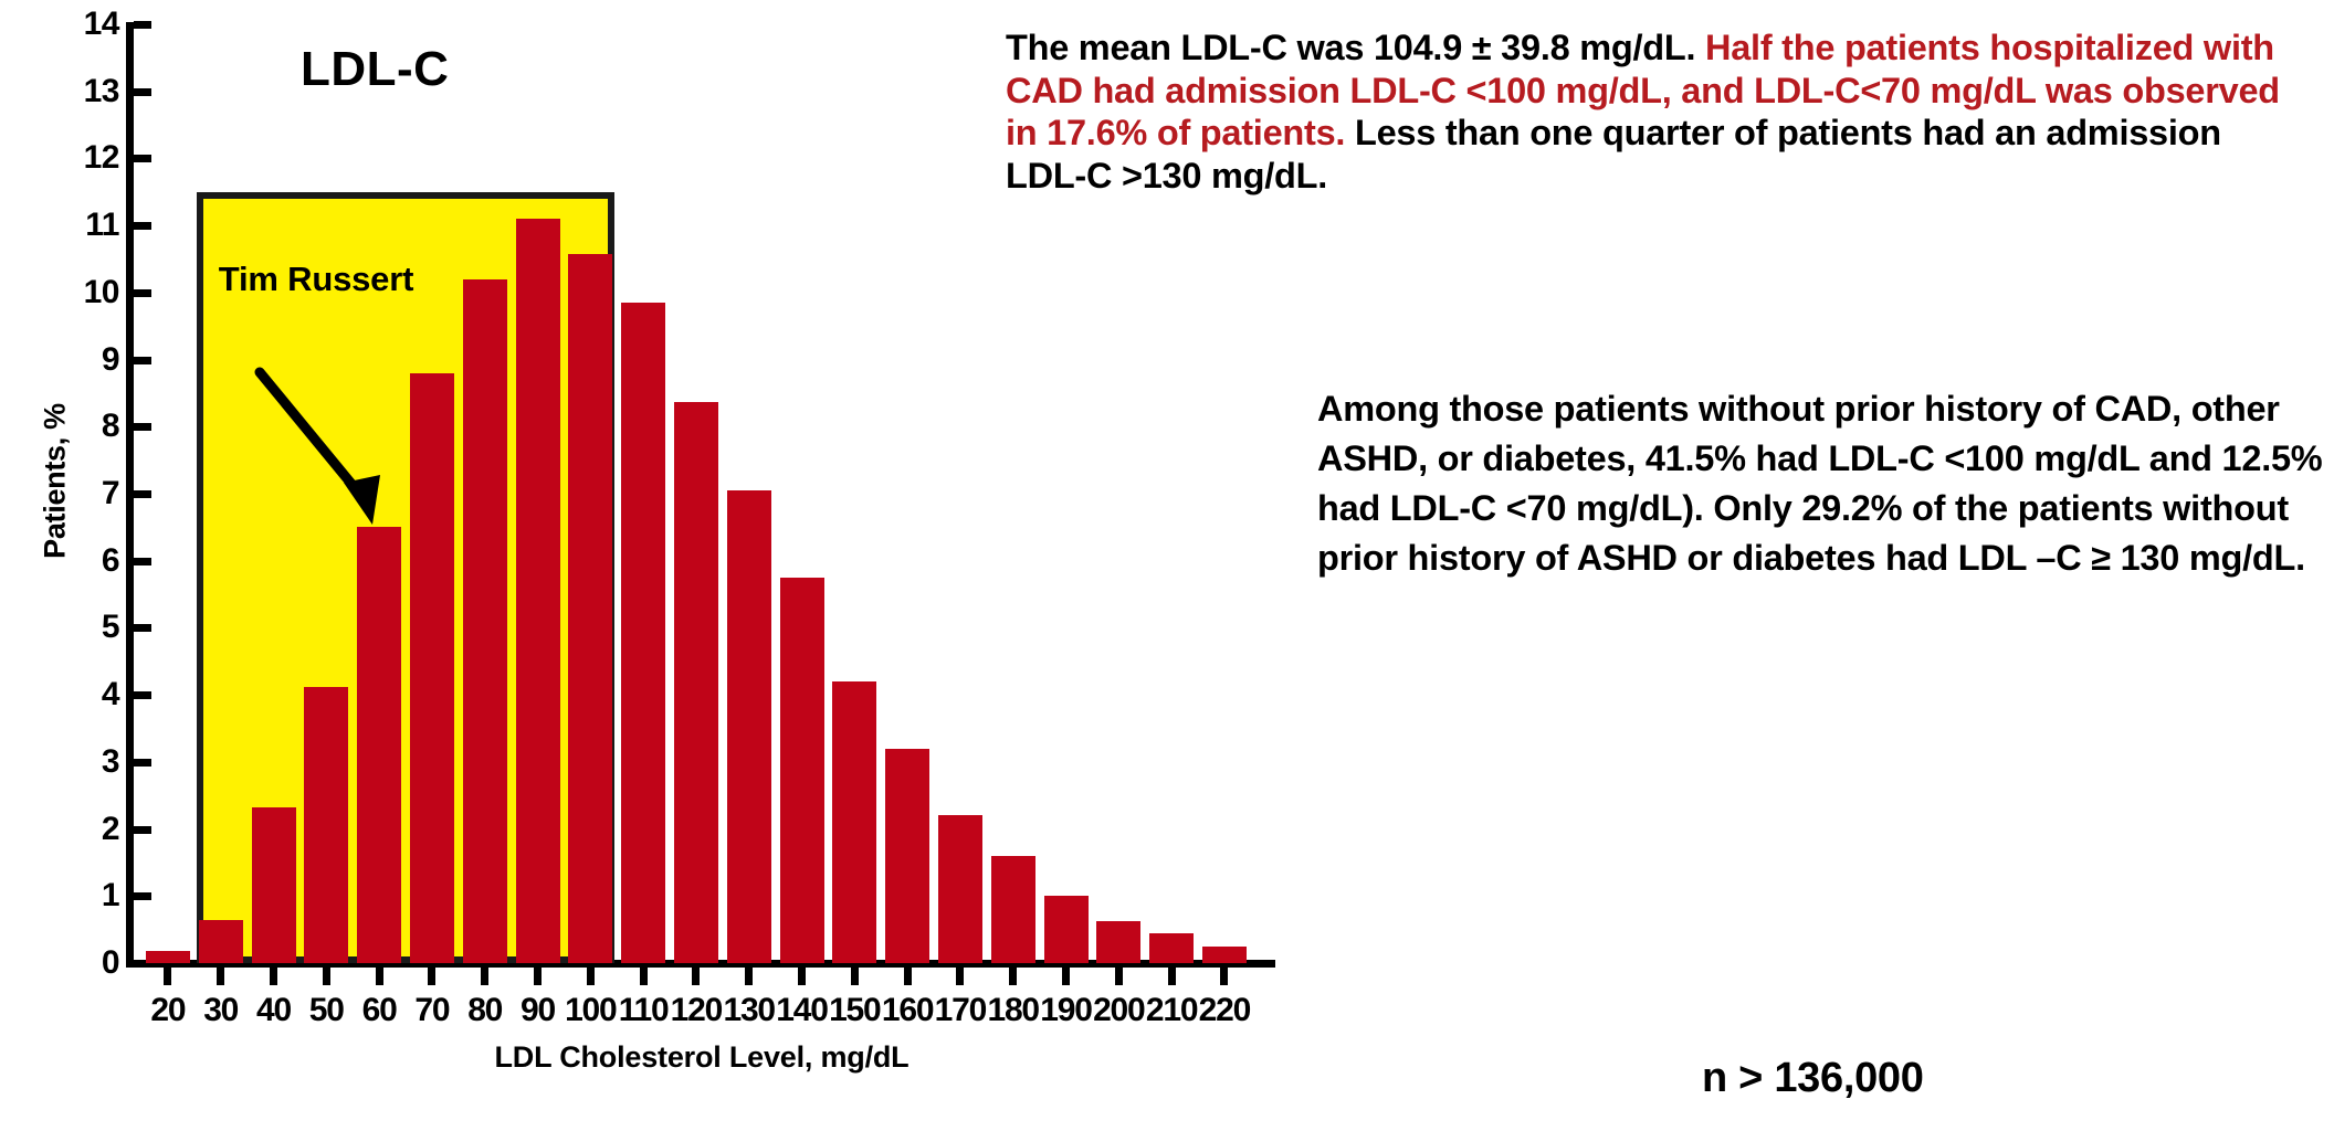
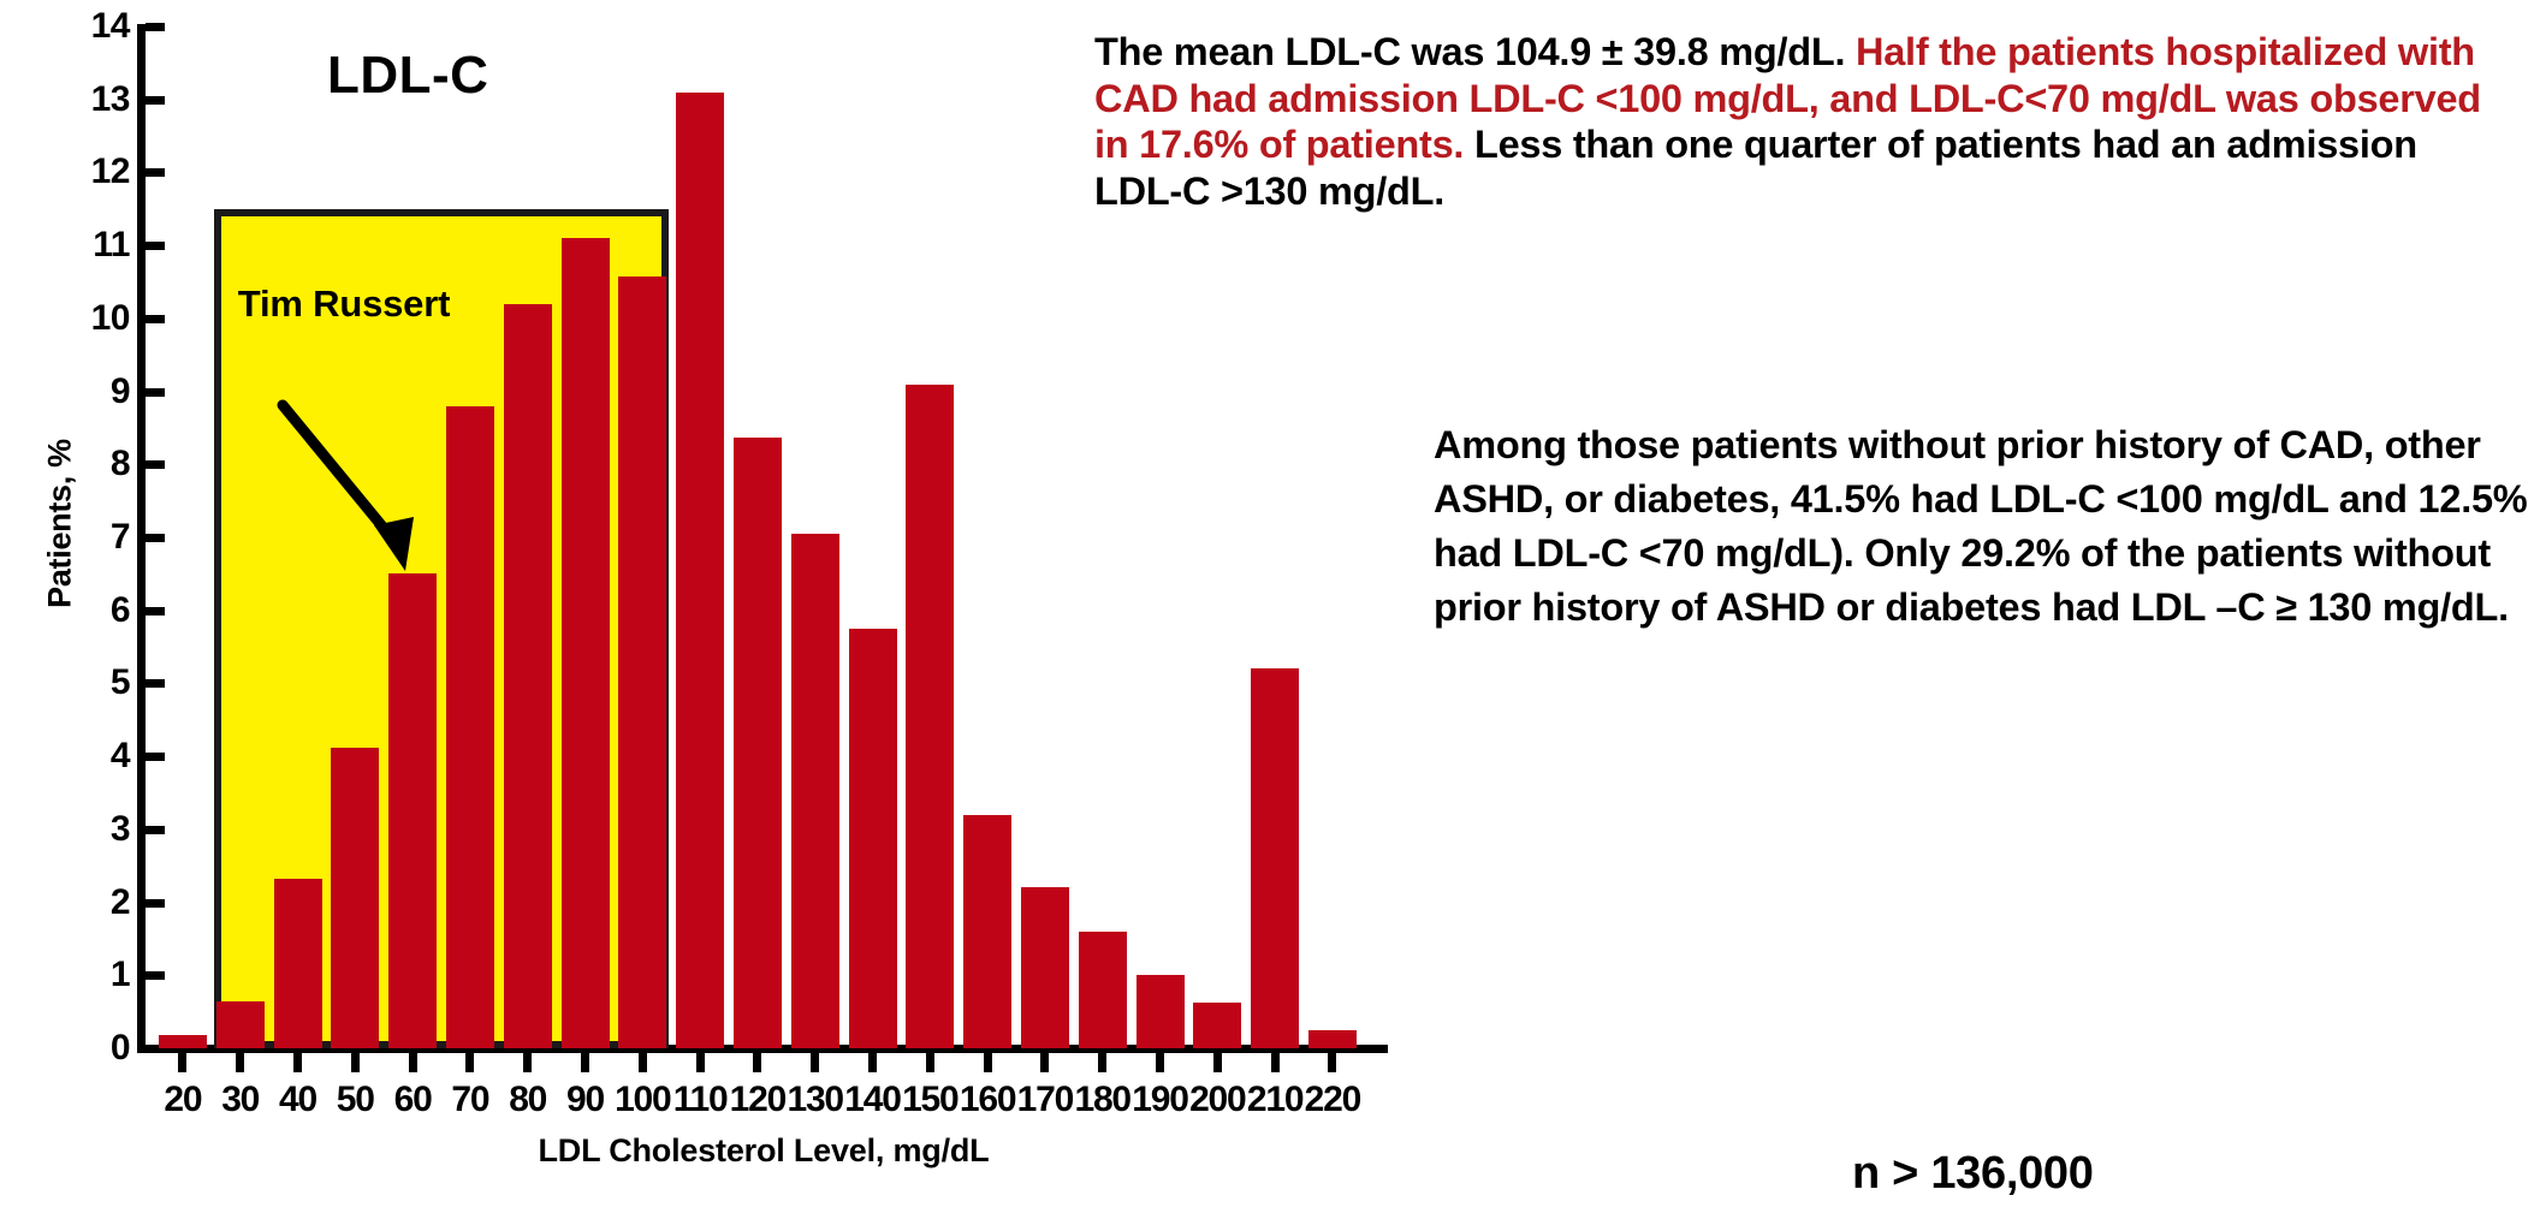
110: 9.8 -> 13.1
150: 4.2 -> 9.1
210: 0.5 -> 5.2
